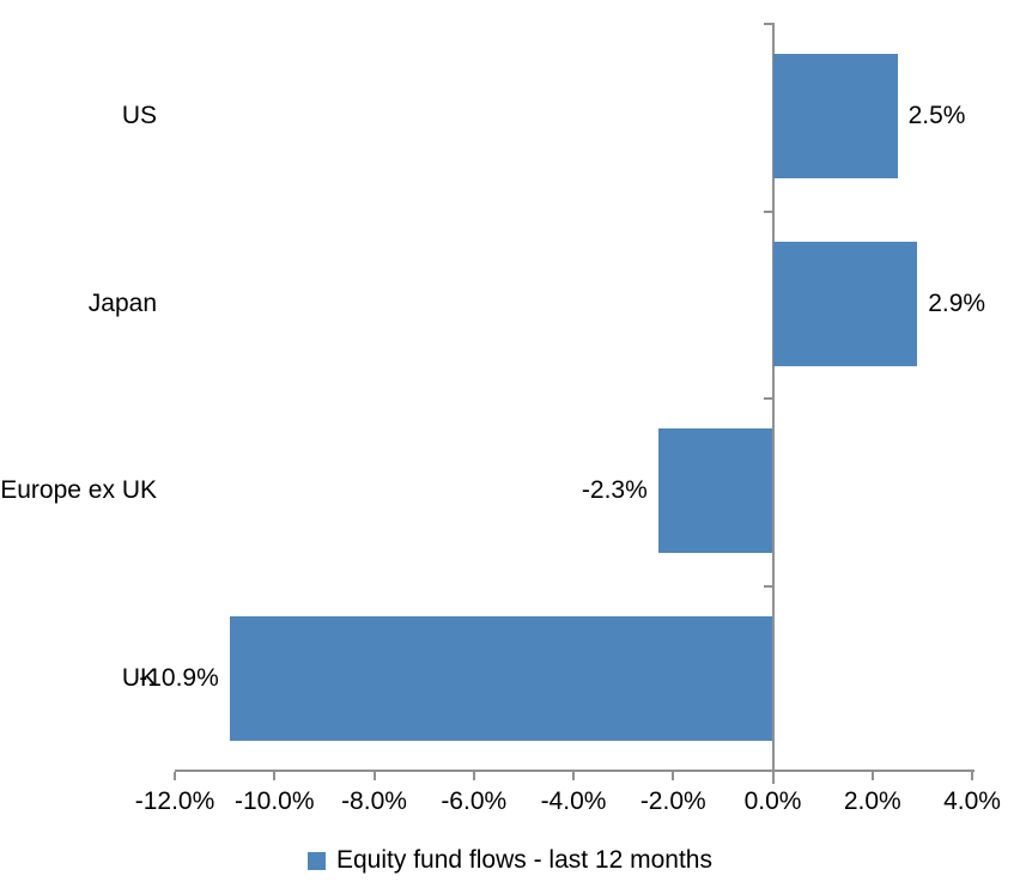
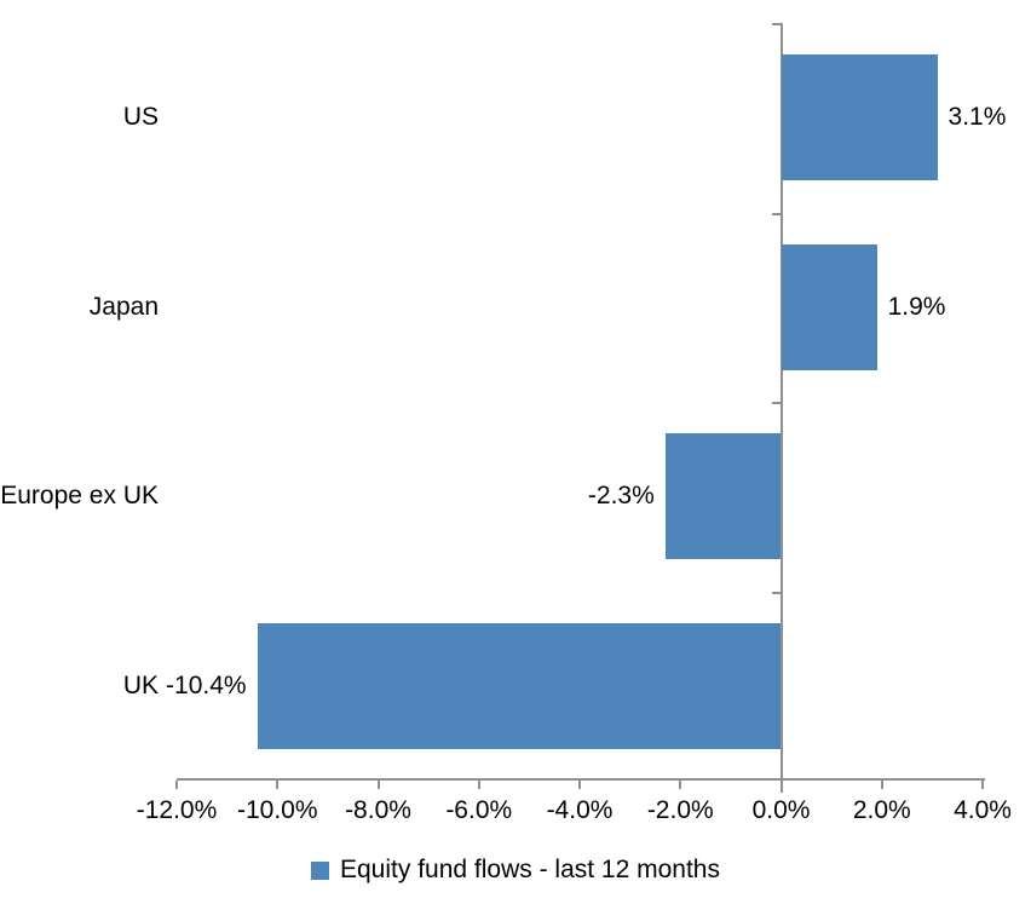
US: 2.5% -> 3.1%
Japan: 2.9% -> 1.9%
UK: -10.9% -> -10.4%
